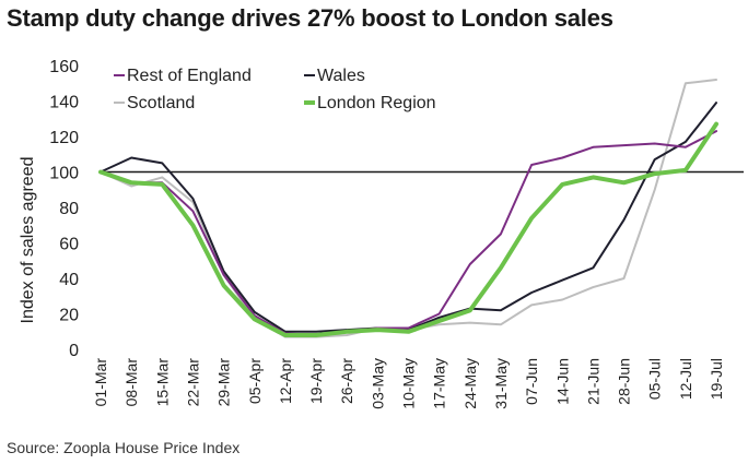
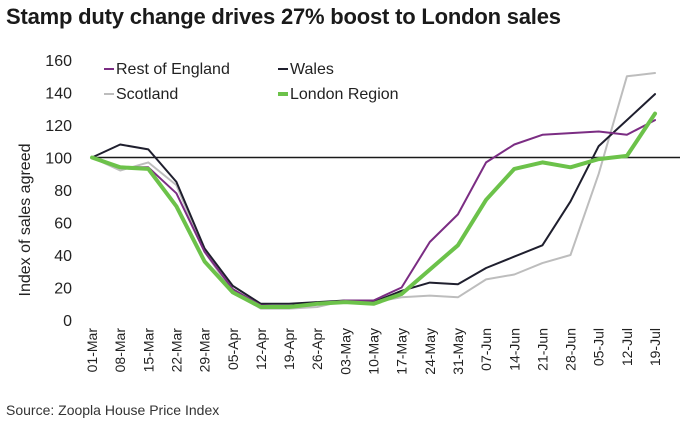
London Region/24-May: 22 -> 31
Rest of England/07-Jun: 104 -> 97
Wales/12-Jul: 117 -> 123
